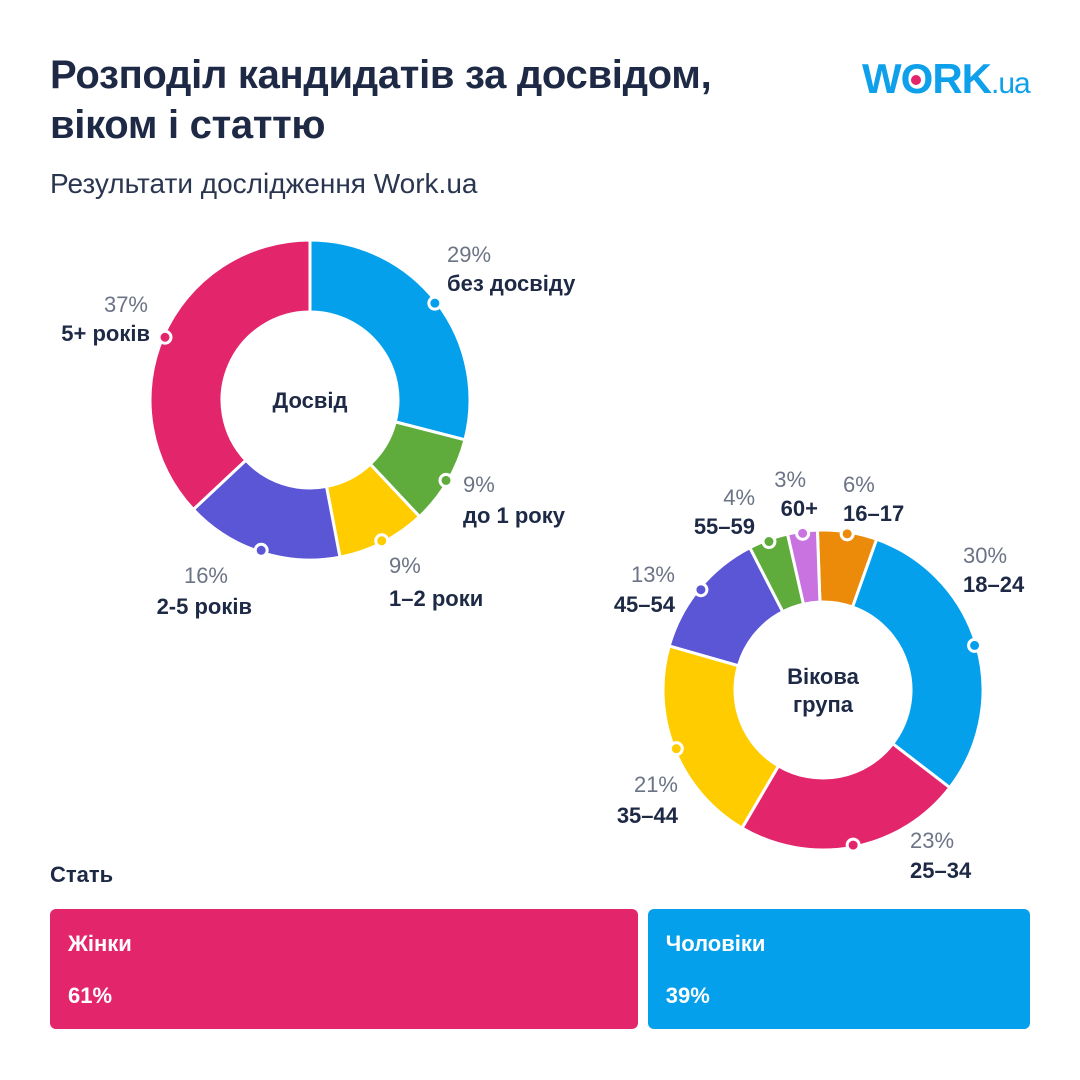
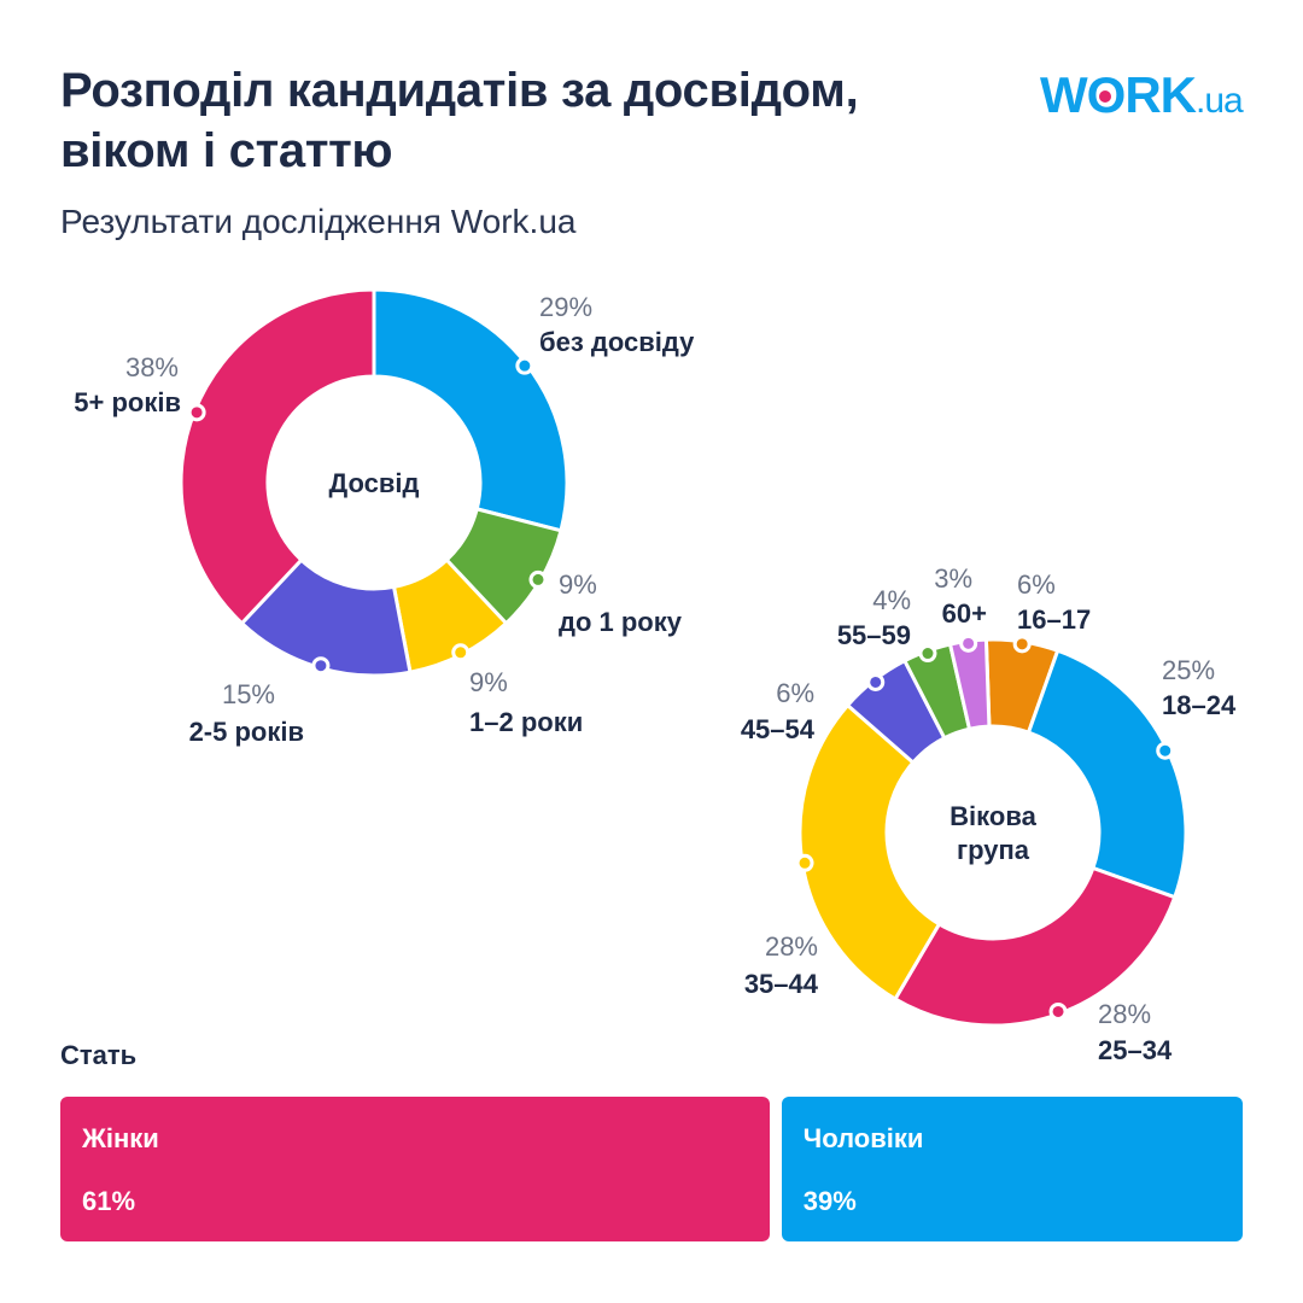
Досвід/2-5 років: 16% -> 15%
Досвід/5+ років: 37% -> 38%
Вікова група/18–24: 30% -> 25%
Вікова група/25–34: 23% -> 28%
Вікова група/35–44: 21% -> 28%
Вікова група/45–54: 13% -> 6%
